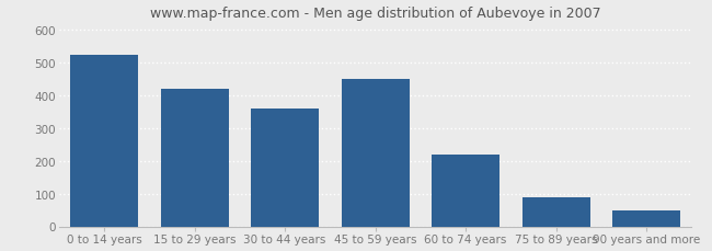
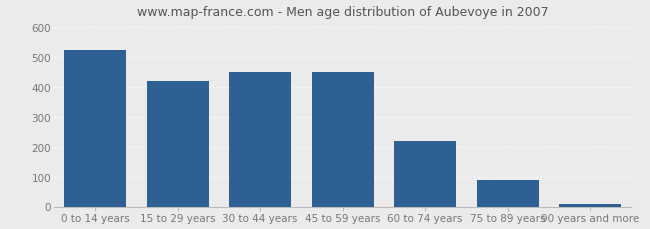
30 to 44 years: 360 -> 452
90 years and more: 50 -> 8
